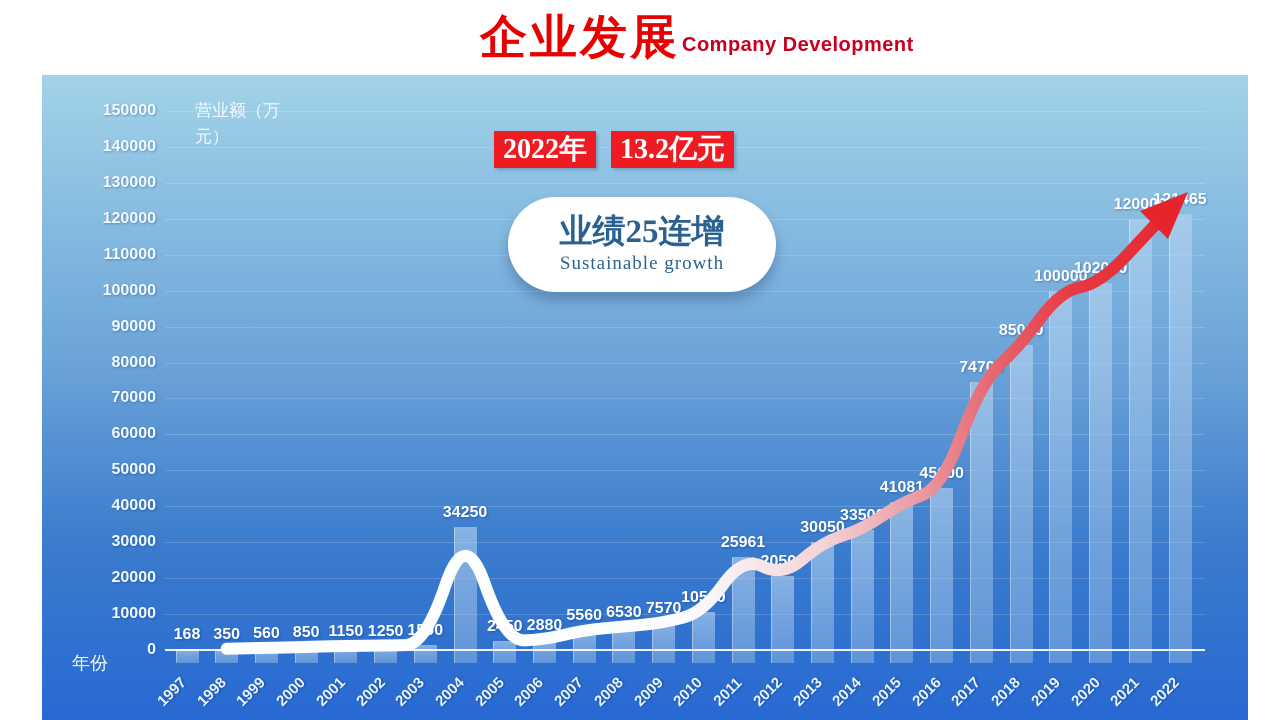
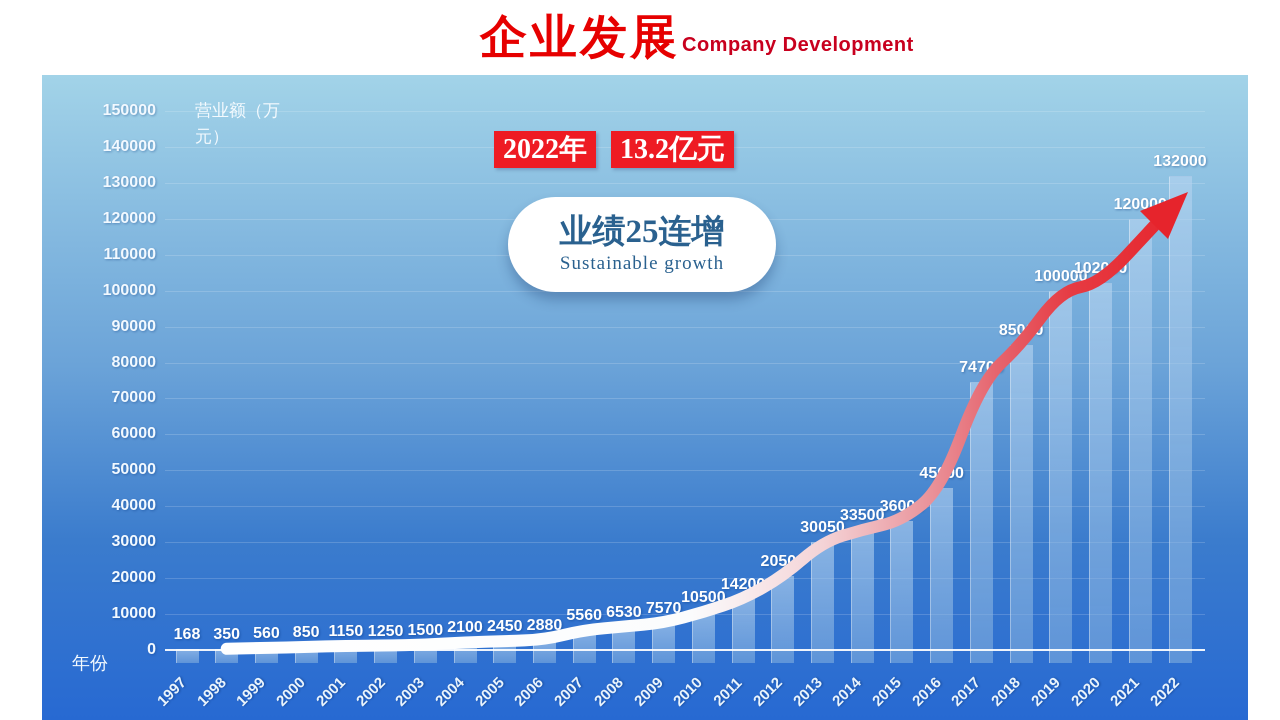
2004: 34250 -> 2100
2011: 25961 -> 14200
2015: 41081 -> 36000
2022: 121465 -> 132000
